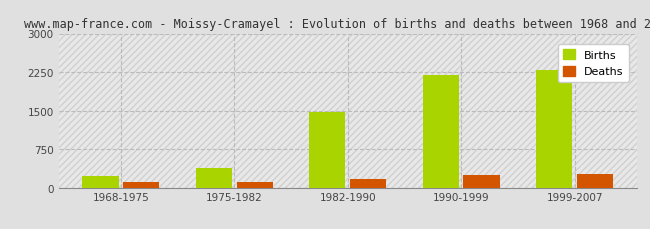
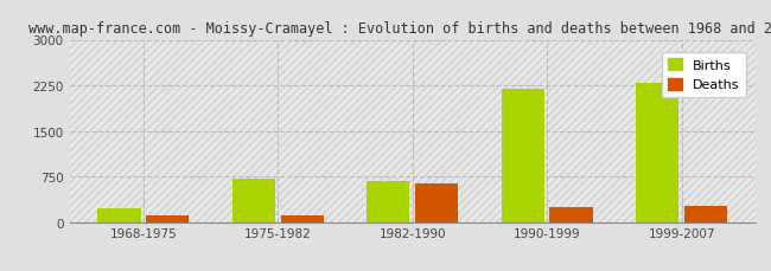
Births/1975-1982: 390 -> 720
Births/1982-1990: 1470 -> 680
Deaths/1982-1990: 170 -> 640
